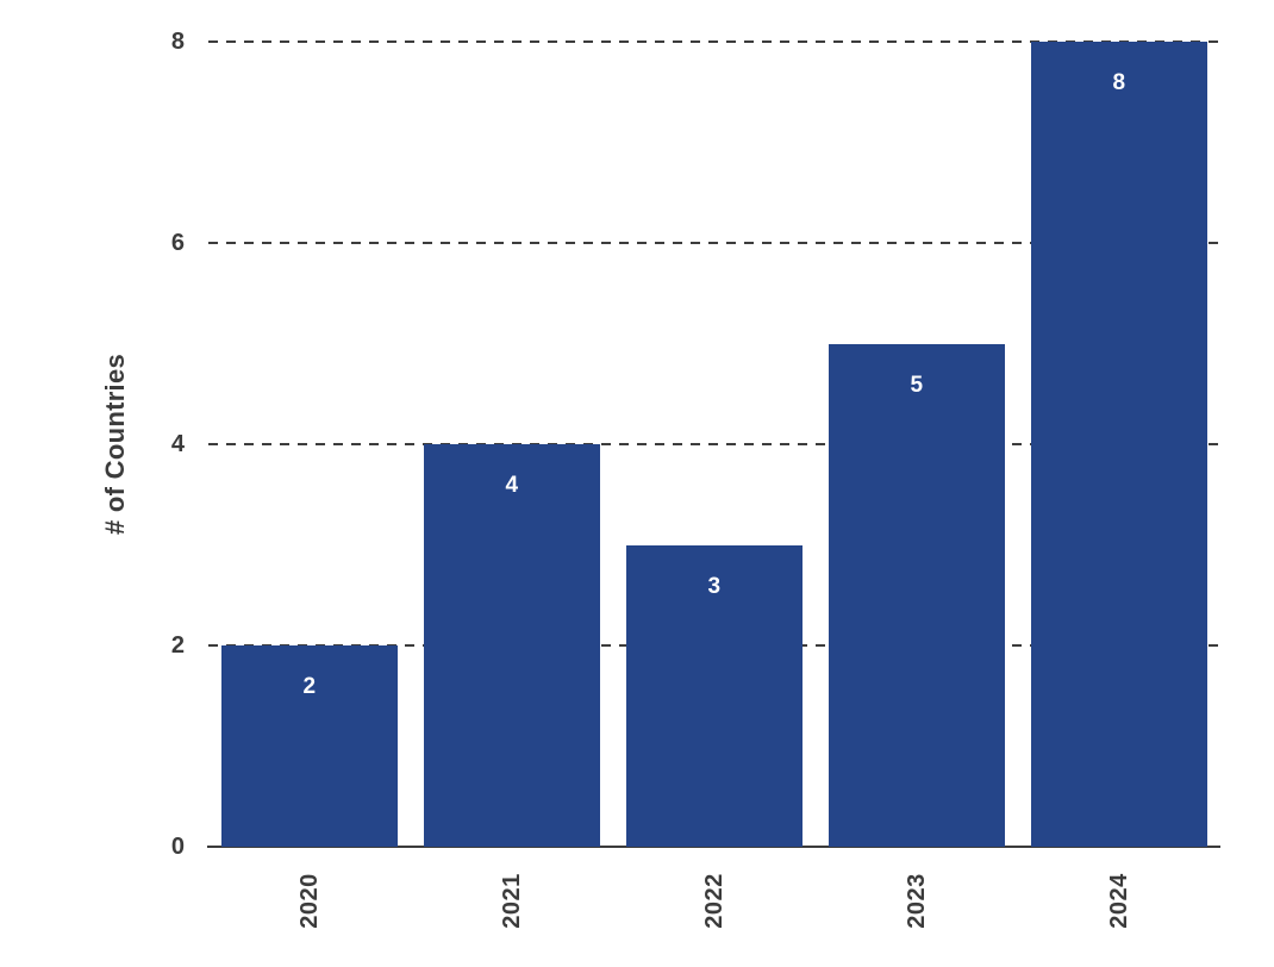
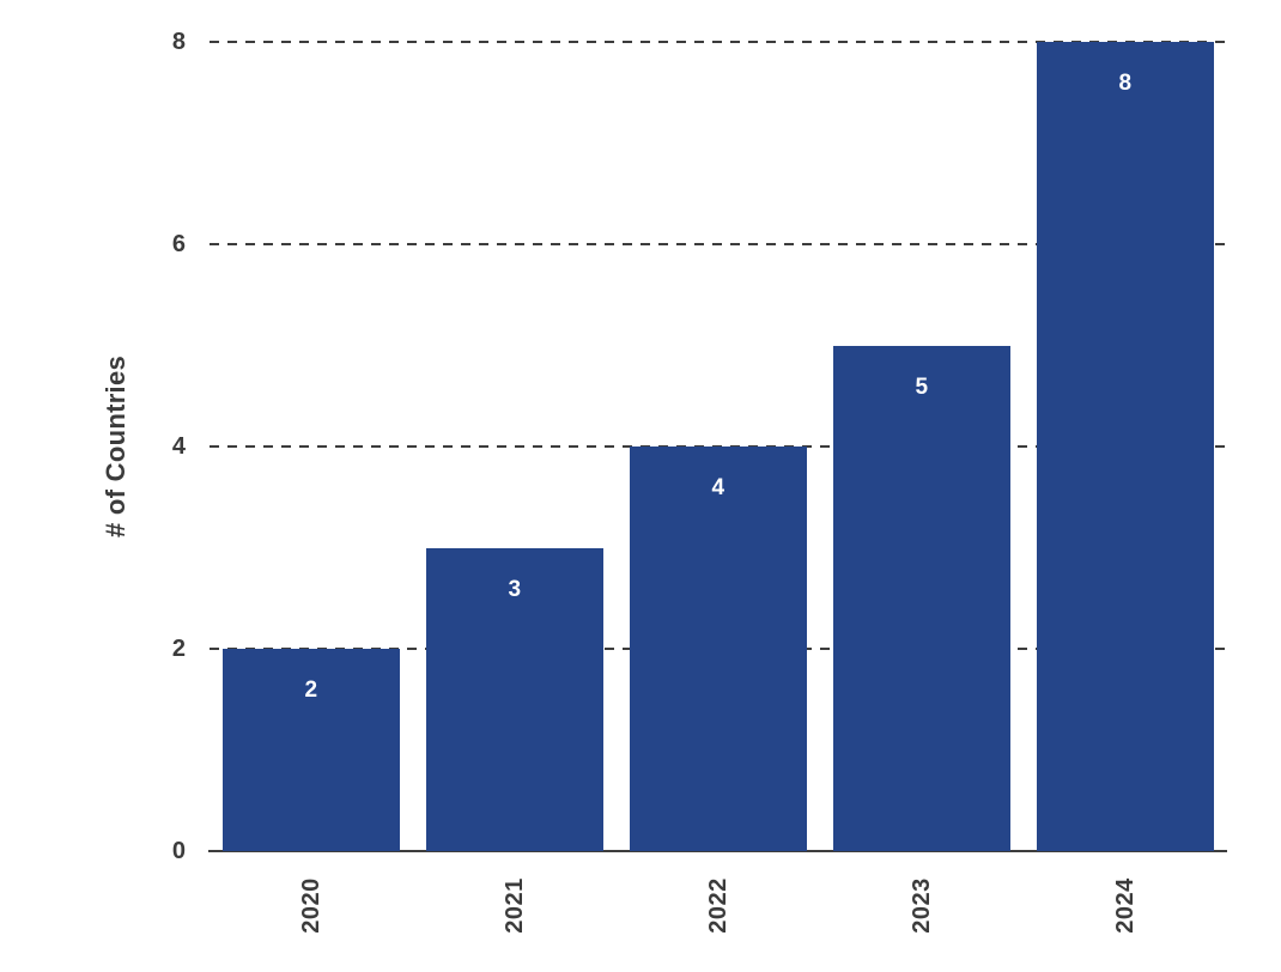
2021: 4 -> 3
2022: 3 -> 4
